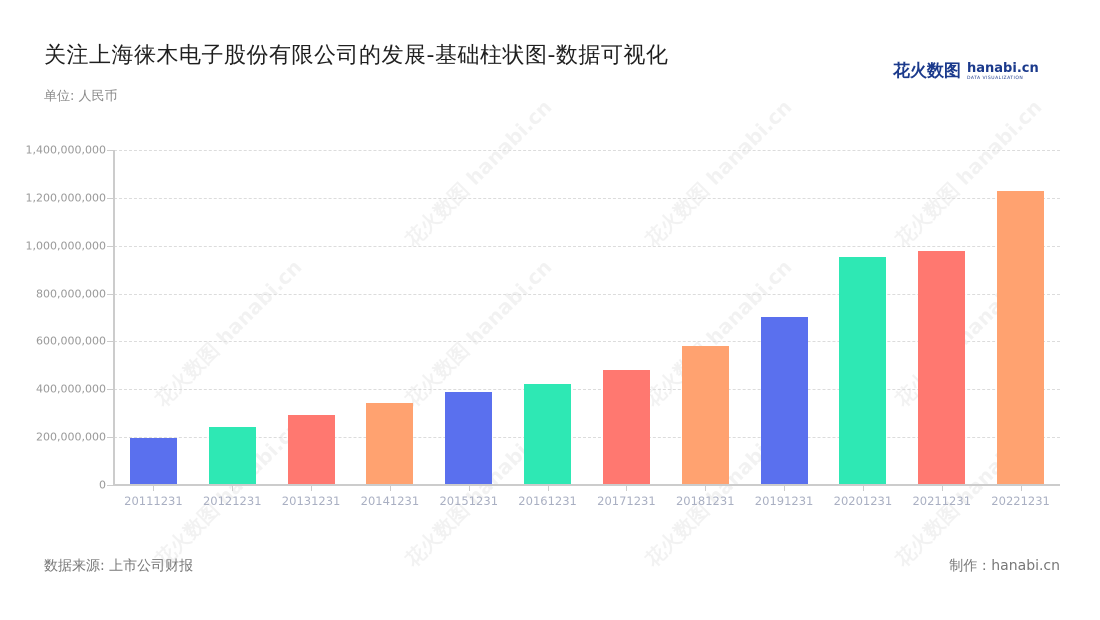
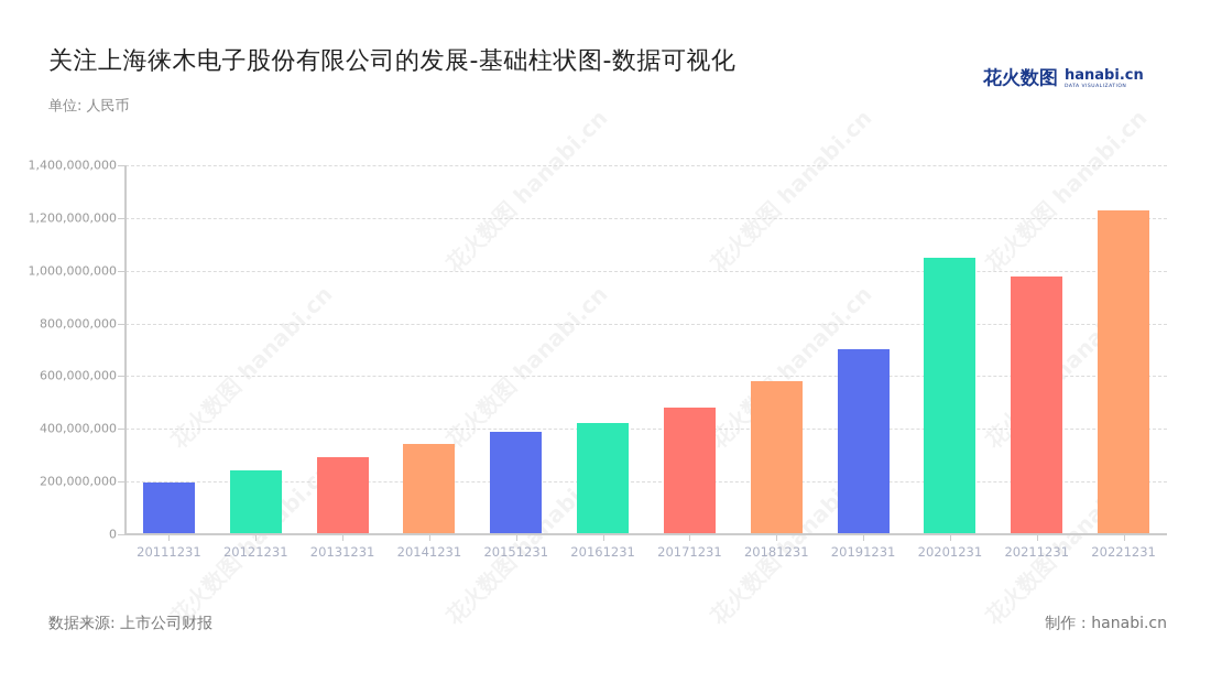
20201231: 950000000 -> 1050000000
